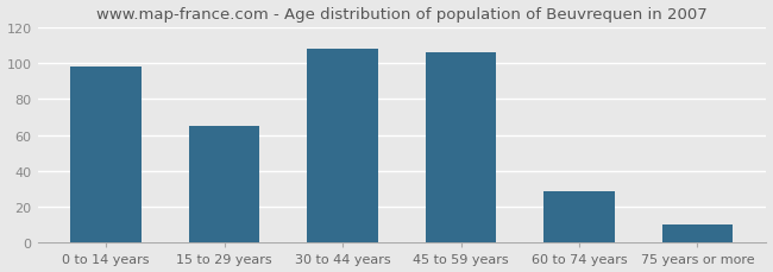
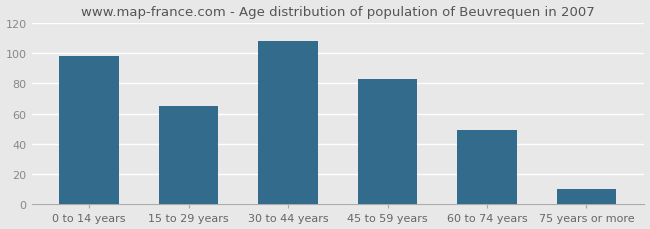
45 to 59 years: 106 -> 83
60 to 74 years: 29 -> 49
